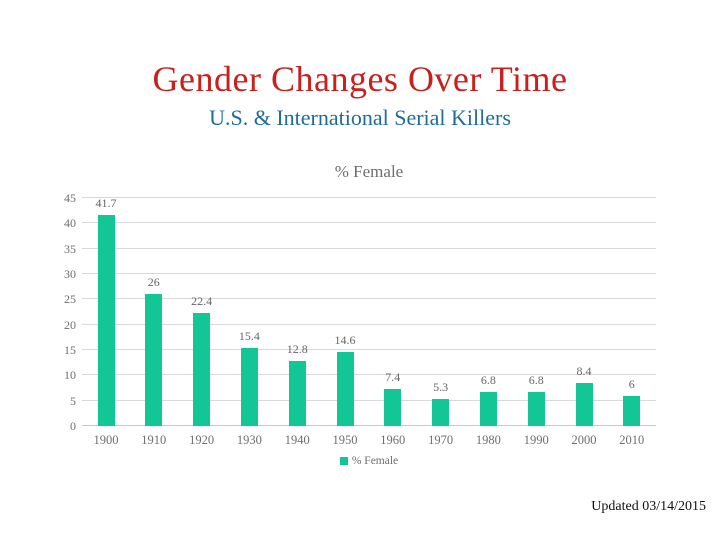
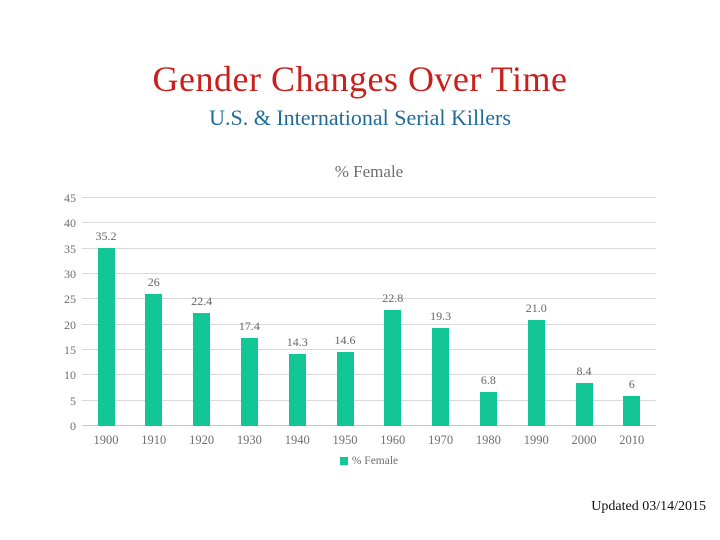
1900: 41.7 -> 35.2
1930: 15.4 -> 17.4
1940: 12.8 -> 14.3
1960: 7.4 -> 22.8
1970: 5.3 -> 19.3
1990: 6.8 -> 21.0
